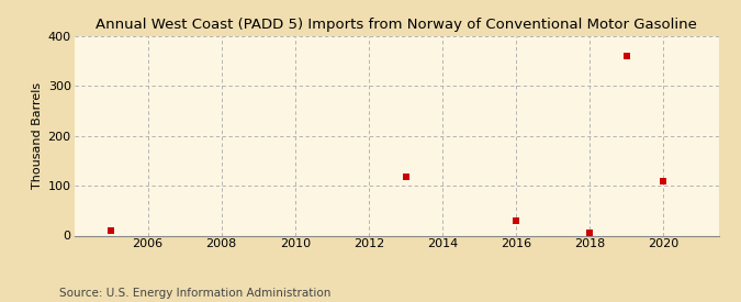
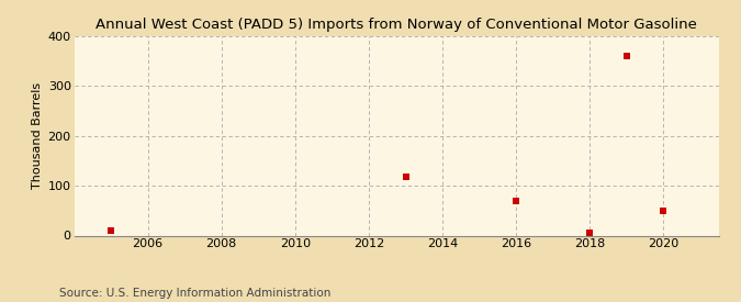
2016: 30 -> 70
2020: 110 -> 50
